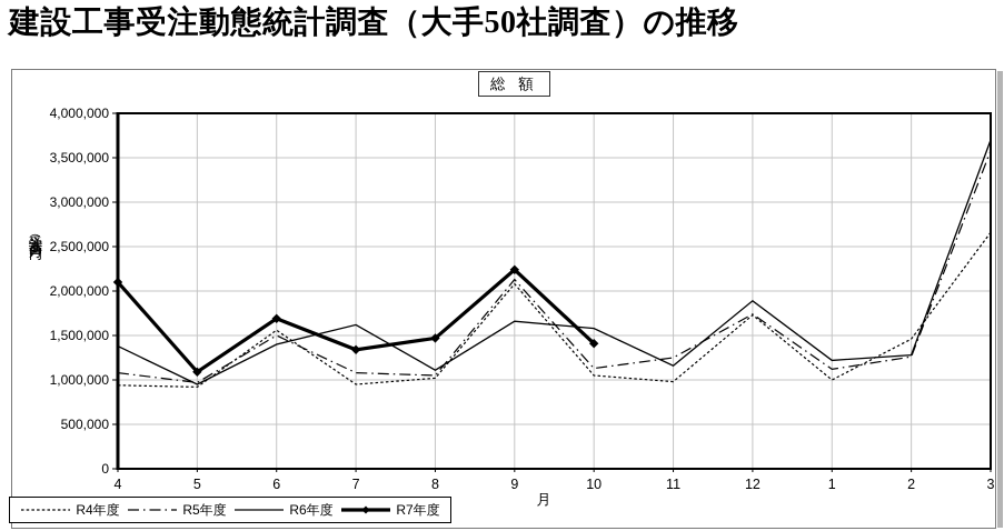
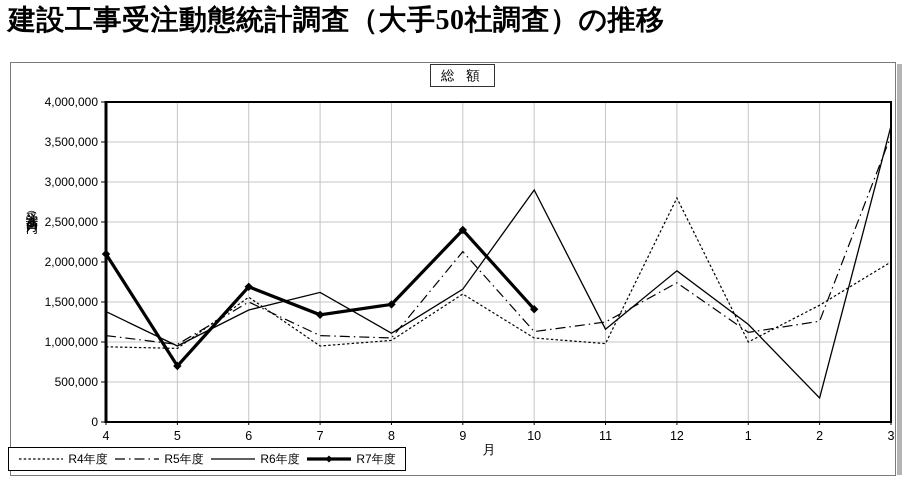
R7年度/5: 1100000 -> 700000
R4年度/9: 2100000 -> 1600000
R7年度/9: 2200000 -> 2400000
R6年度/10: 1600000 -> 2900000
R4年度/12: 1700000 -> 2800000
R6年度/2: 1300000 -> 300000
R4年度/3: 2700000 -> 2000000
